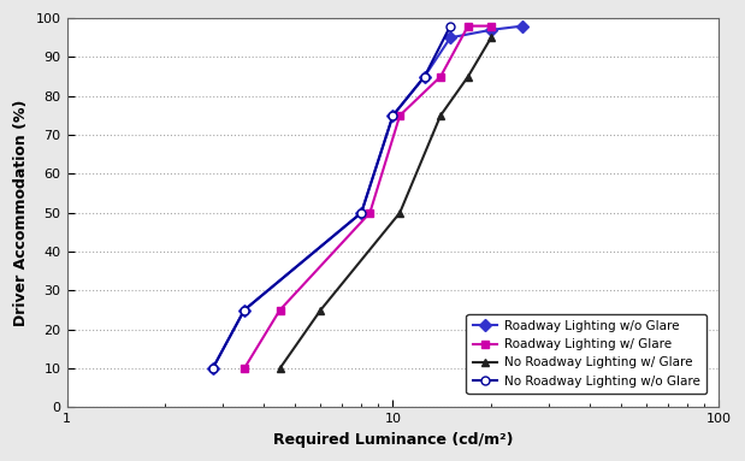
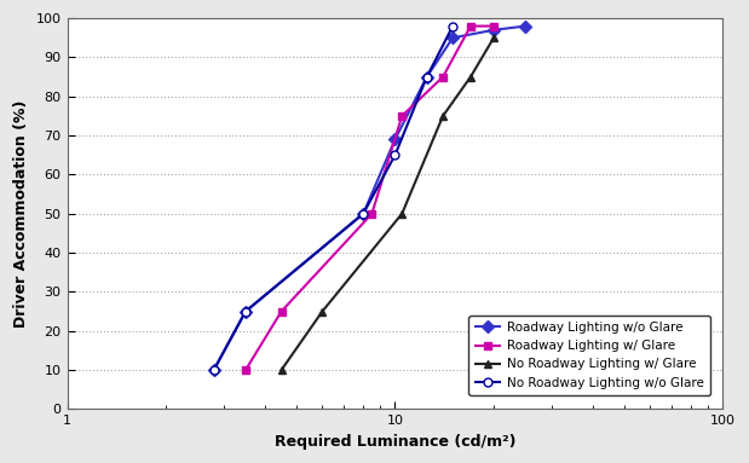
Roadway Lighting w/o Glare/10: 75 -> 69
No Roadway Lighting w/o Glare/10: 75 -> 65
